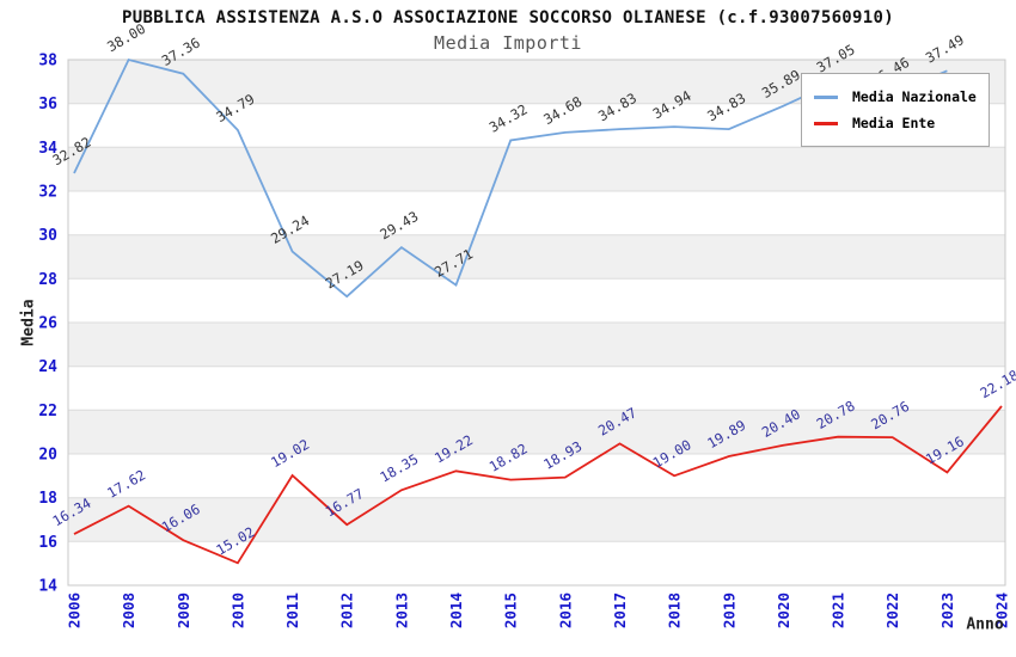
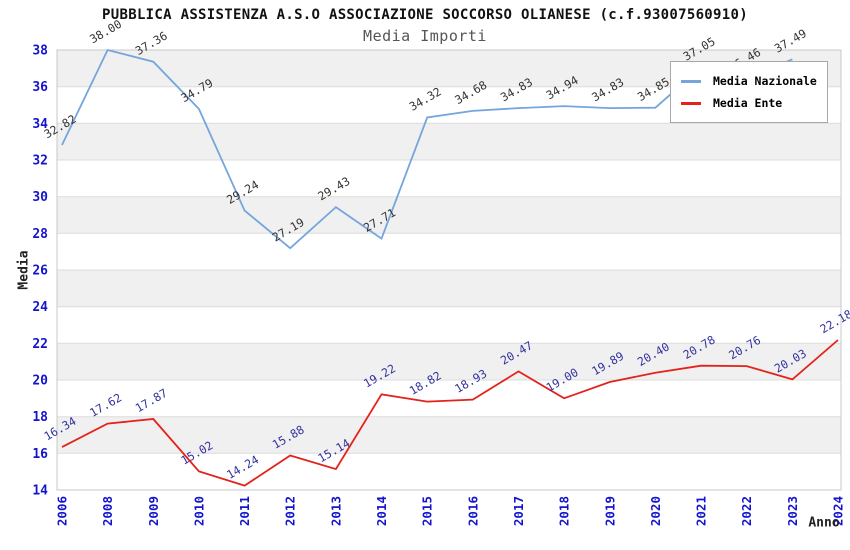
Media Ente/2009: 16.06 -> 17.87
Media Ente/2011: 19.02 -> 14.24
Media Ente/2012: 16.77 -> 15.88
Media Ente/2013: 18.35 -> 15.14
Media Nazionale/2020: 35.89 -> 34.85
Media Ente/2023: 19.16 -> 20.03
